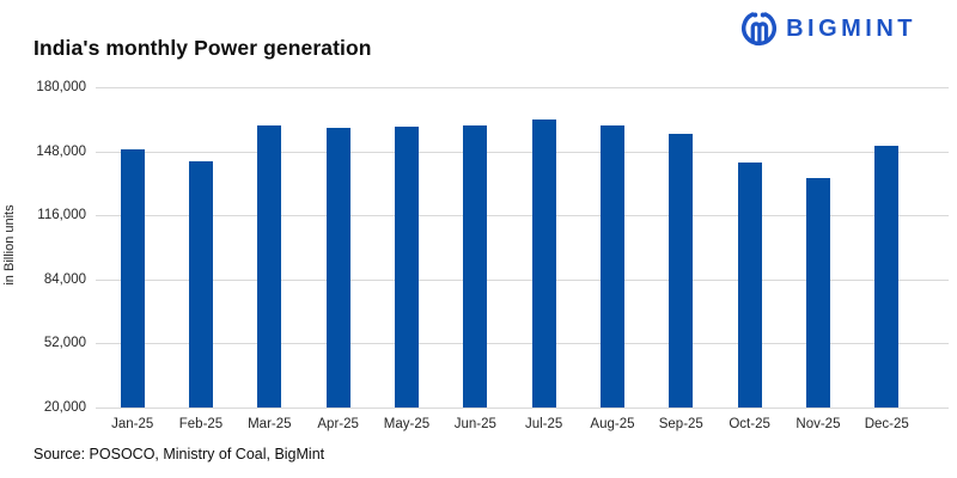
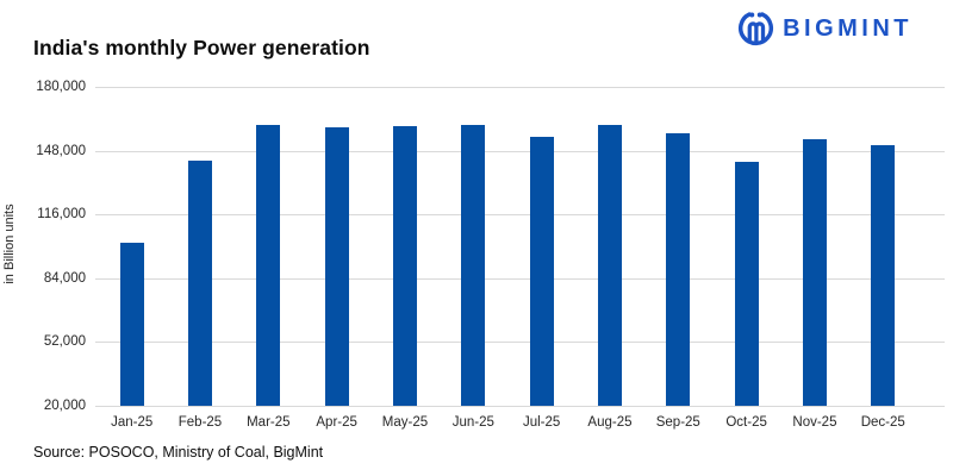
Jan-25: 149000 -> 102000
Jul-25: 164000 -> 155000
Nov-25: 134000 -> 154000
